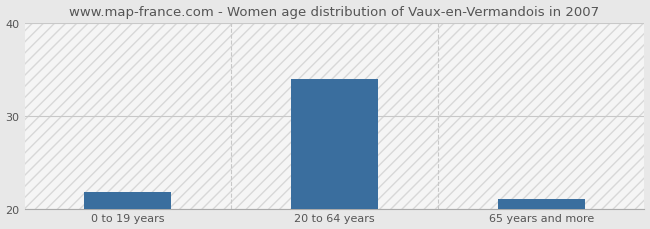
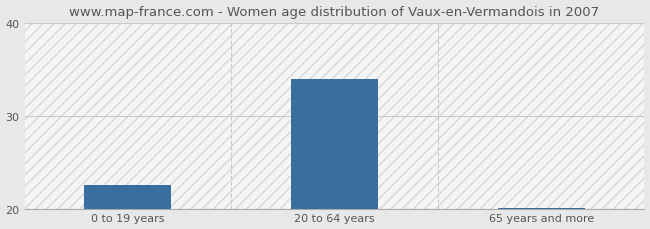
0 to 19 years: 21.8 -> 22.5
65 years and more: 21.0 -> 20.1
